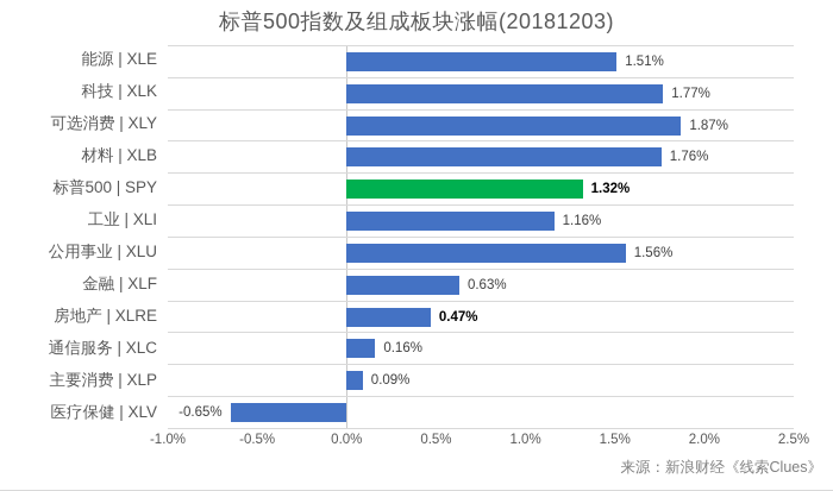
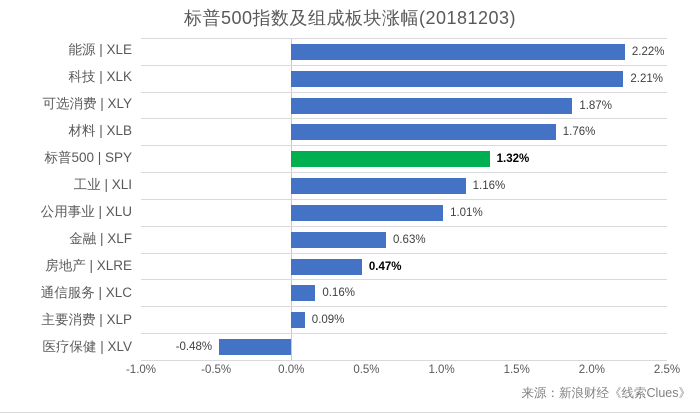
能源 | XLE: 1.51% -> 2.22%
科技 | XLK: 1.77% -> 2.21%
公用事业 | XLU: 1.56% -> 1.01%
医疗保健 | XLV: -0.65% -> -0.48%
